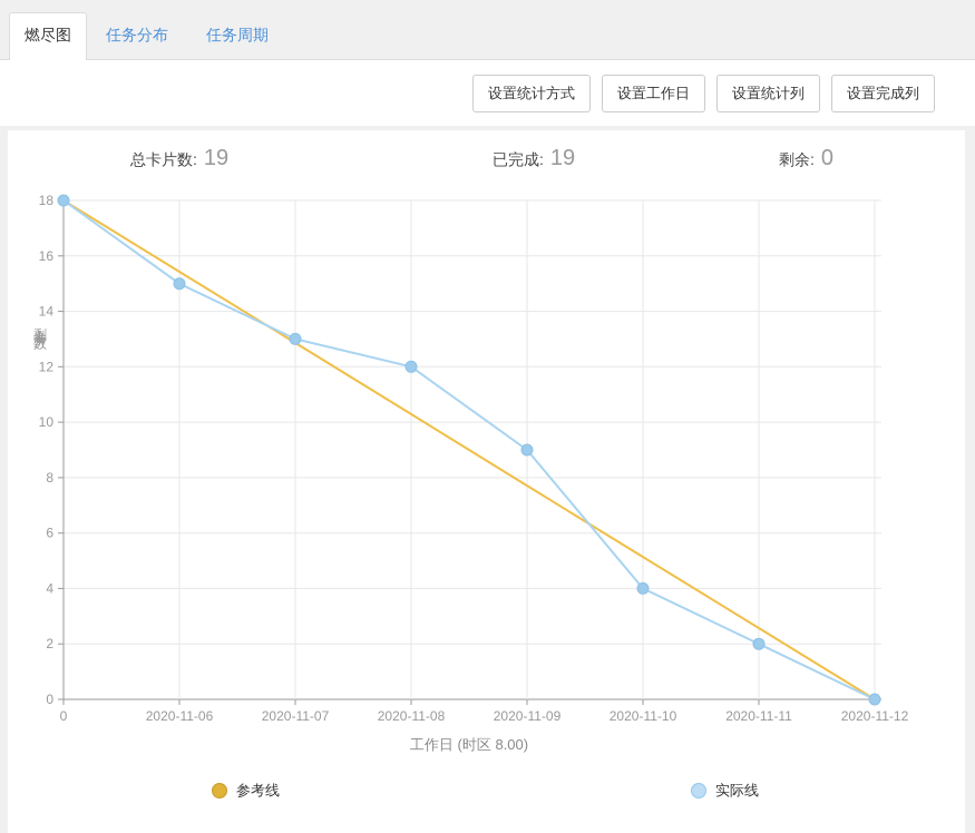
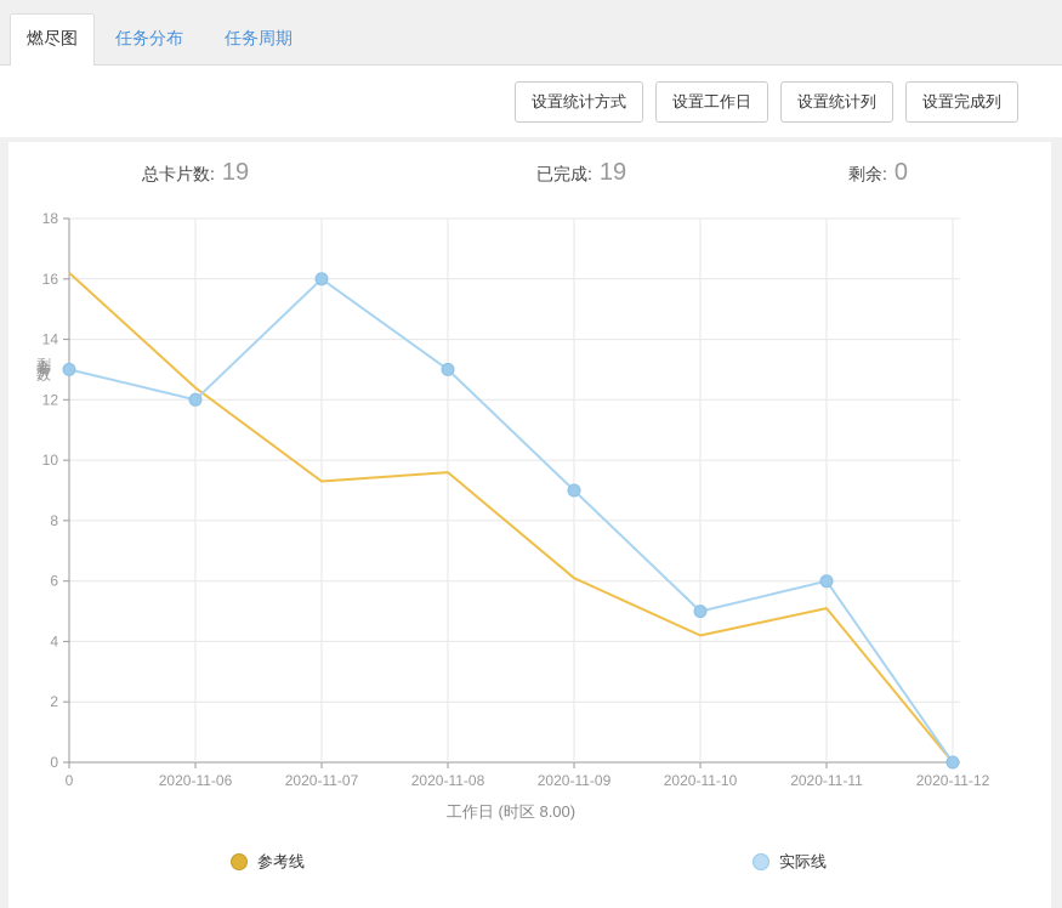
参考线/0: 18.0 -> 16.2
实际线/0: 18 -> 13
参考线/2020-11-06: 15.4 -> 12.4
实际线/2020-11-06: 15 -> 12
参考线/2020-11-07: 12.9 -> 9.3
实际线/2020-11-07: 13 -> 16
参考线/2020-11-08: 10.3 -> 9.6
实际线/2020-11-08: 12 -> 13
参考线/2020-11-09: 7.7 -> 6.1
参考线/2020-11-10: 5.1 -> 4.2
实际线/2020-11-10: 4 -> 5
参考线/2020-11-11: 2.6 -> 5.1
实际线/2020-11-11: 2 -> 6
